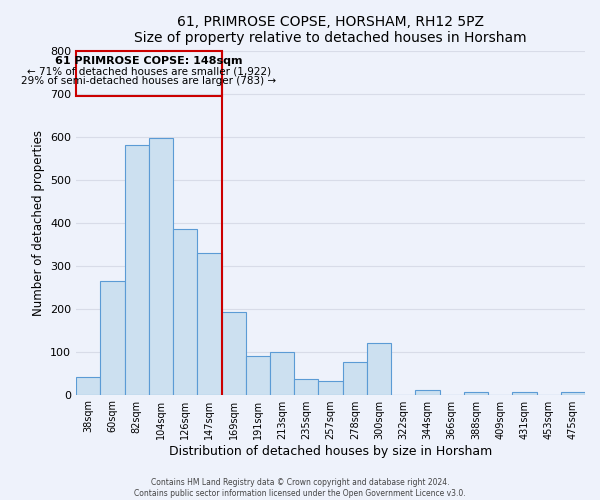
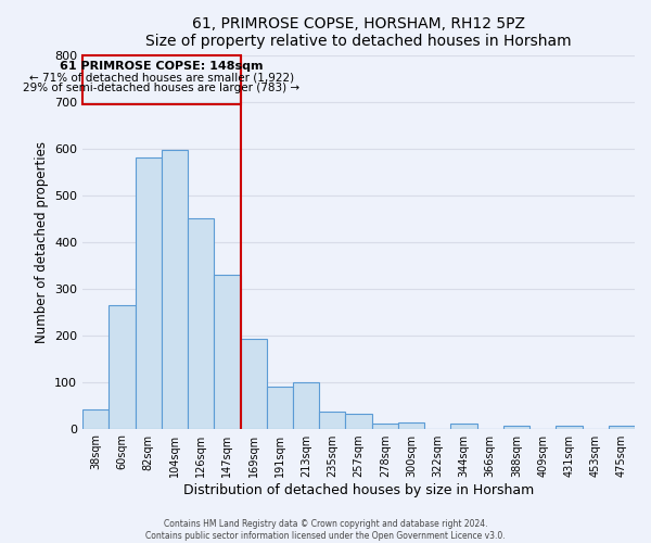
126sqm: 385 -> 450
278sqm: 75 -> 10
300sqm: 120 -> 13
